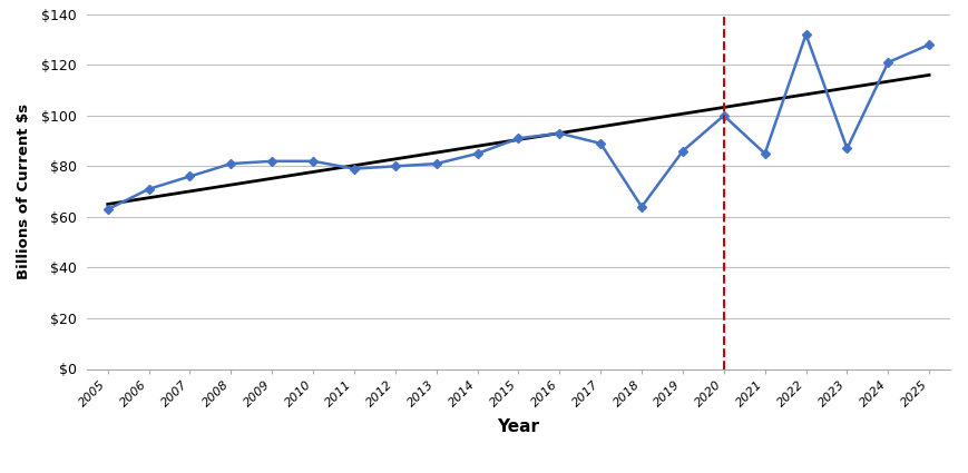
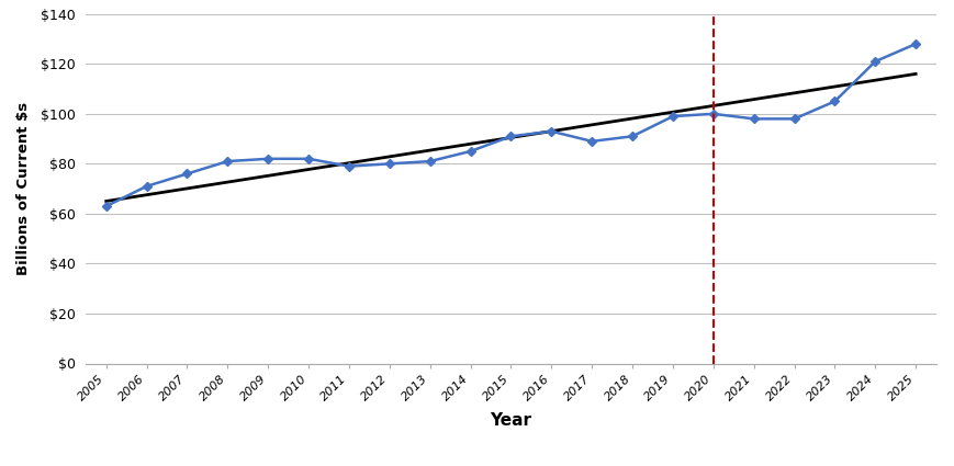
2018: $64 -> $91
2019: $86 -> $99
2021: $85 -> $98
2022: $132 -> $98
2023: $87 -> $105
